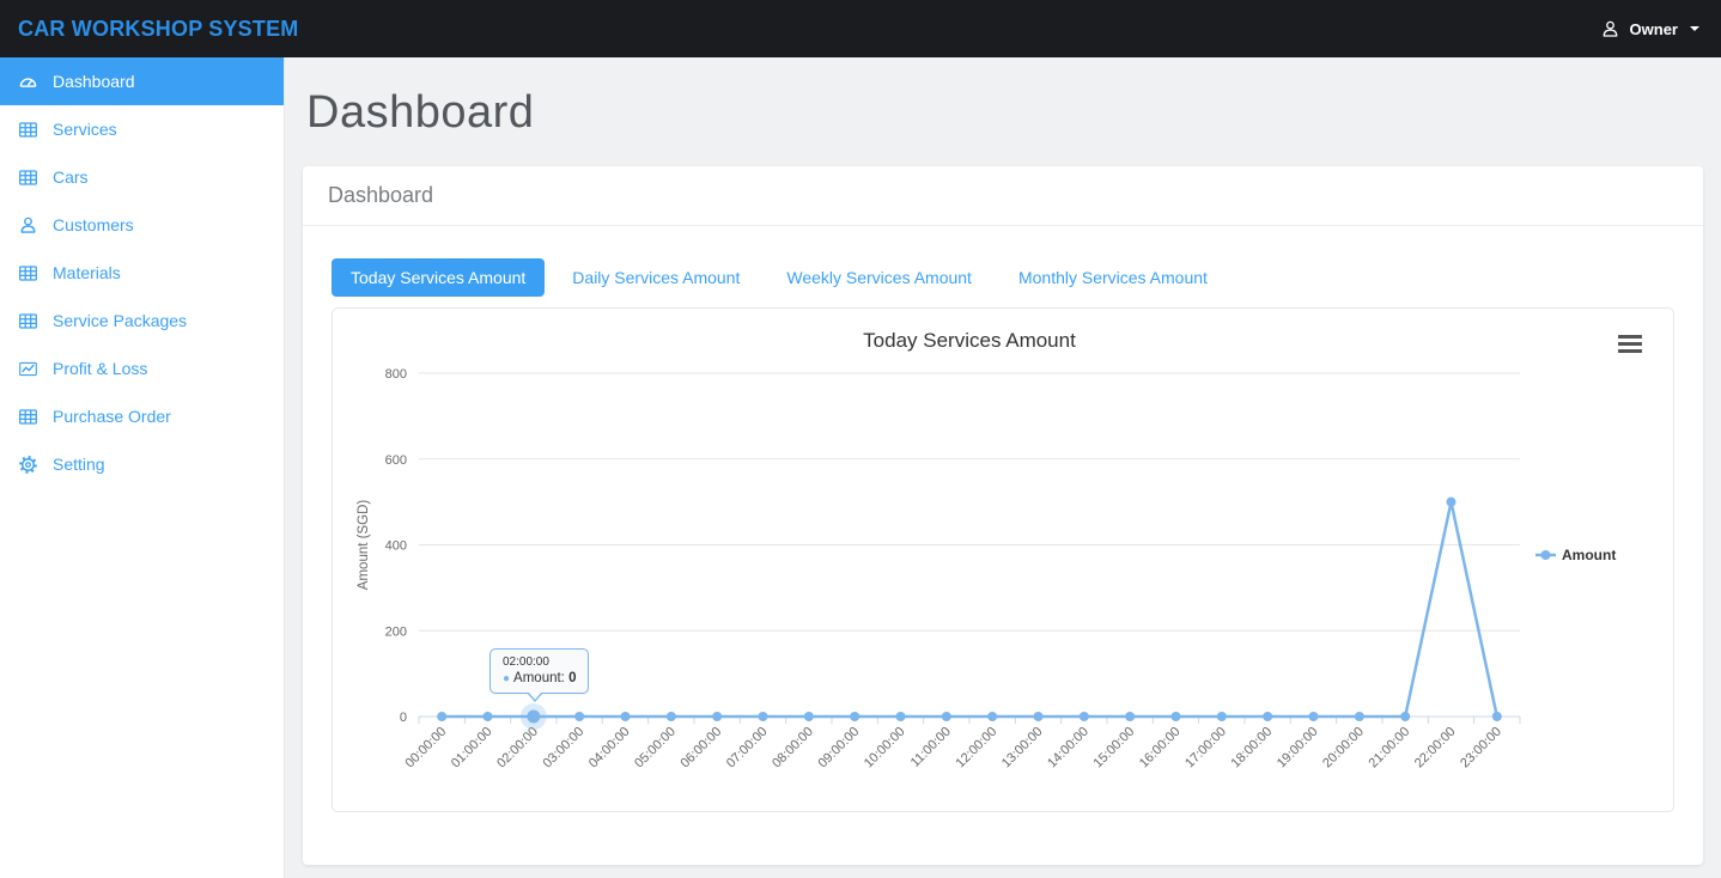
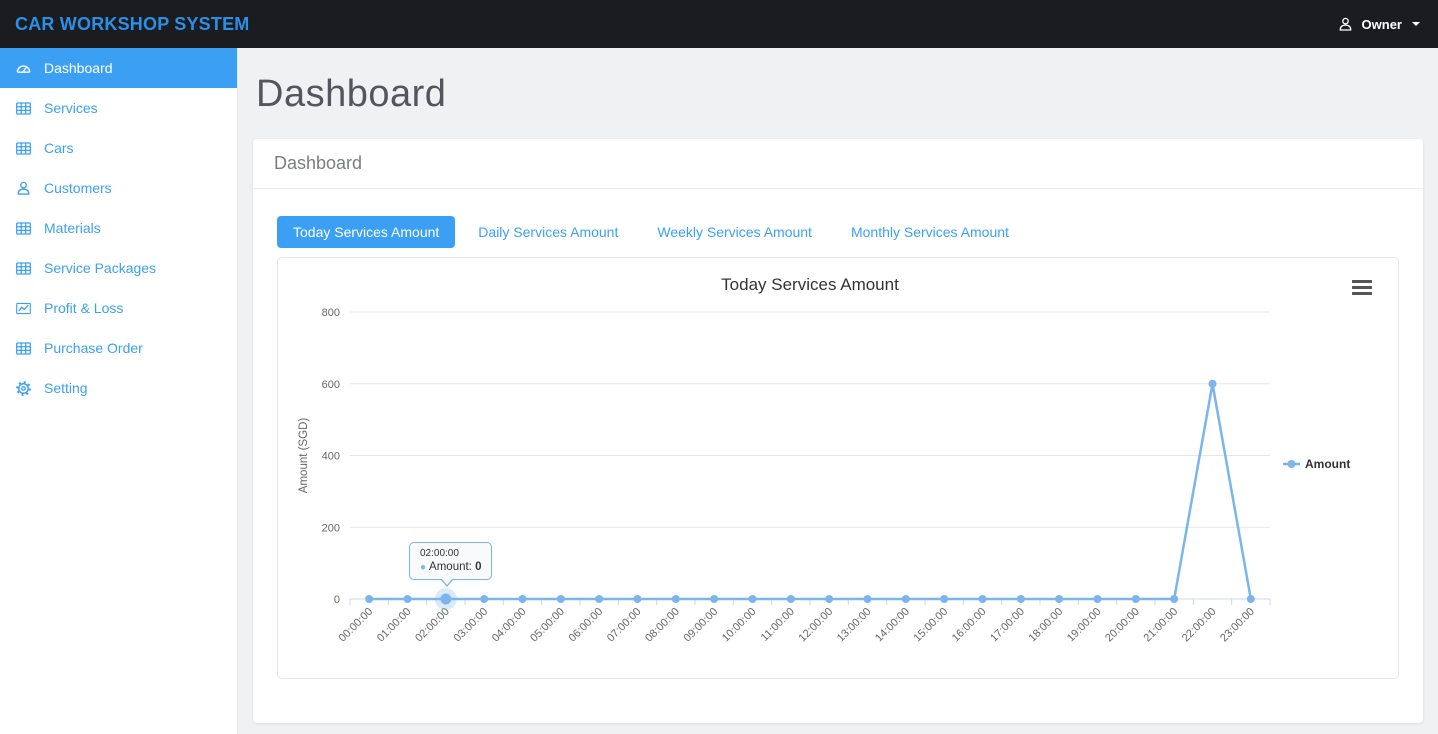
22:00:00: 500 -> 600
